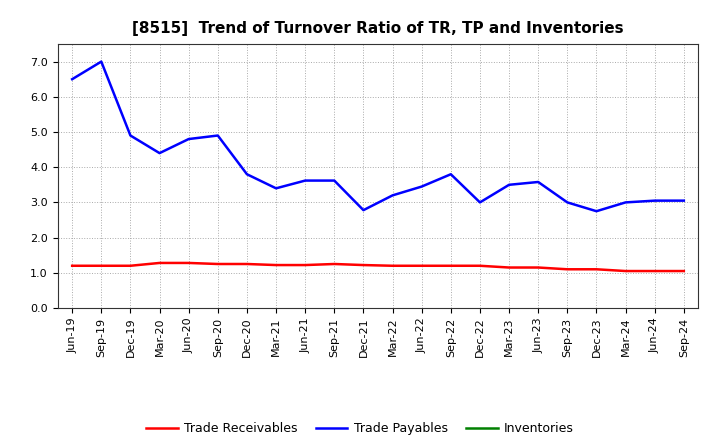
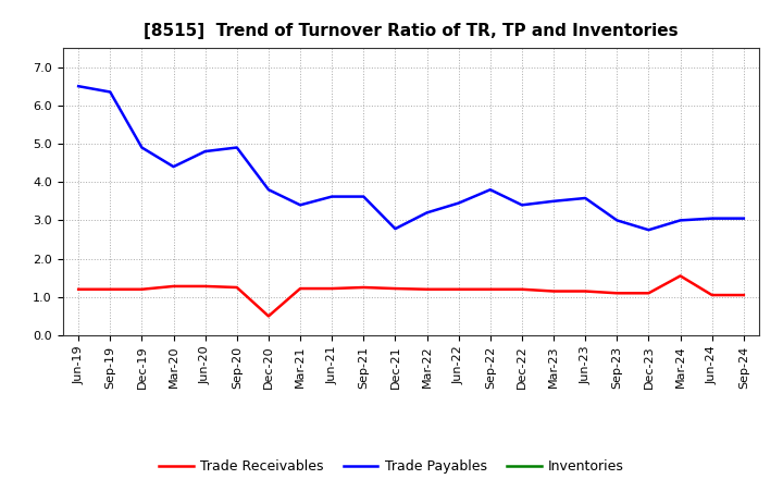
Trade Payables/Sep-19: 7.00 -> 6.35
Trade Receivables/Dec-20: 1.25 -> 0.50
Trade Payables/Dec-22: 3.00 -> 3.40
Trade Receivables/Mar-24: 1.05 -> 1.55
